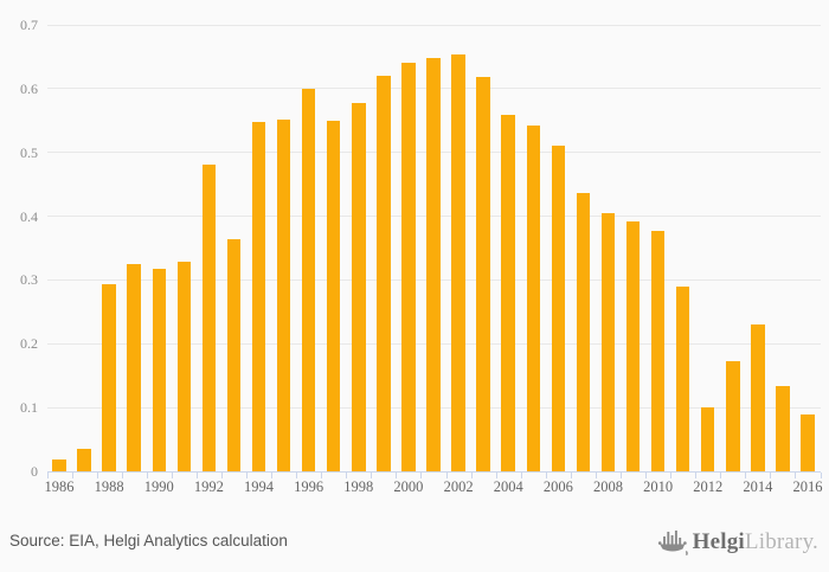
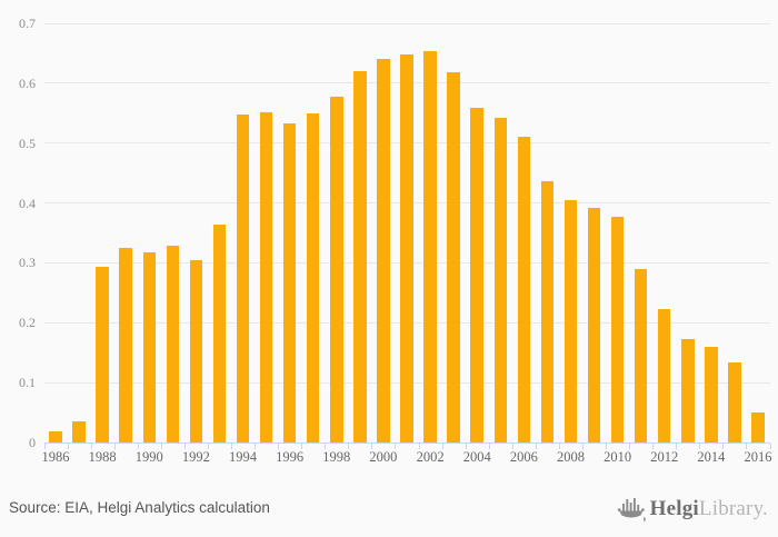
1992: 0.48 -> 0.30
1996: 0.60 -> 0.53
2012: 0.10 -> 0.22
2014: 0.23 -> 0.16
2016: 0.09 -> 0.05
